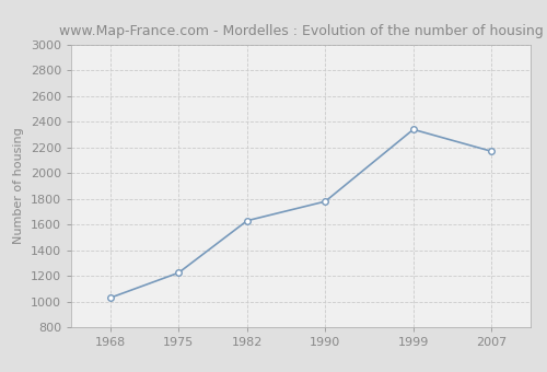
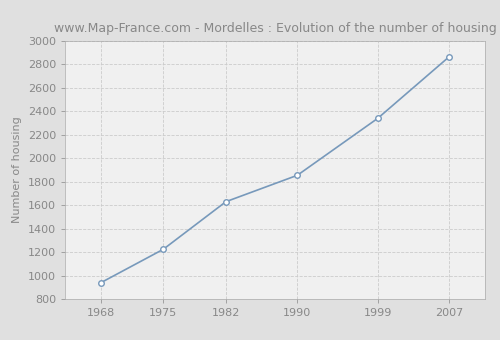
1968: 1030 -> 940
1990: 1780 -> 1860
2007: 2170 -> 2860
